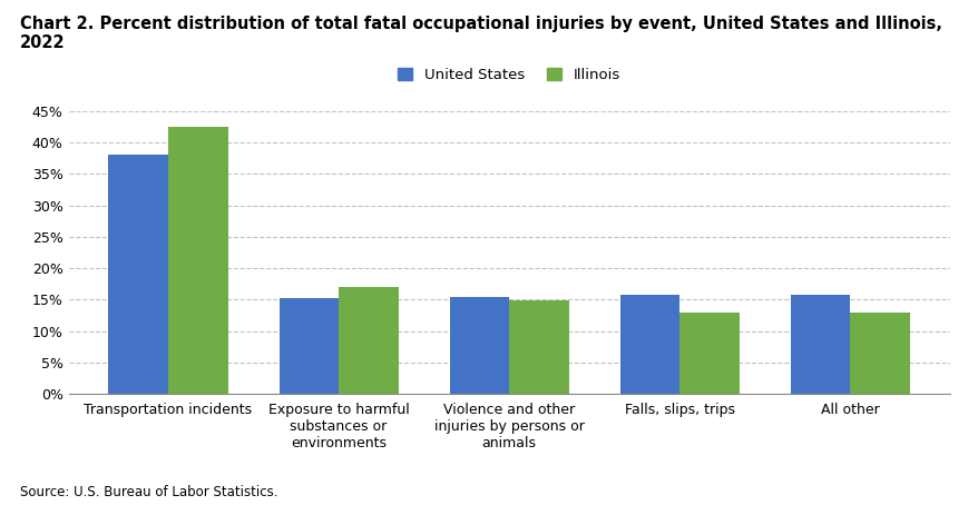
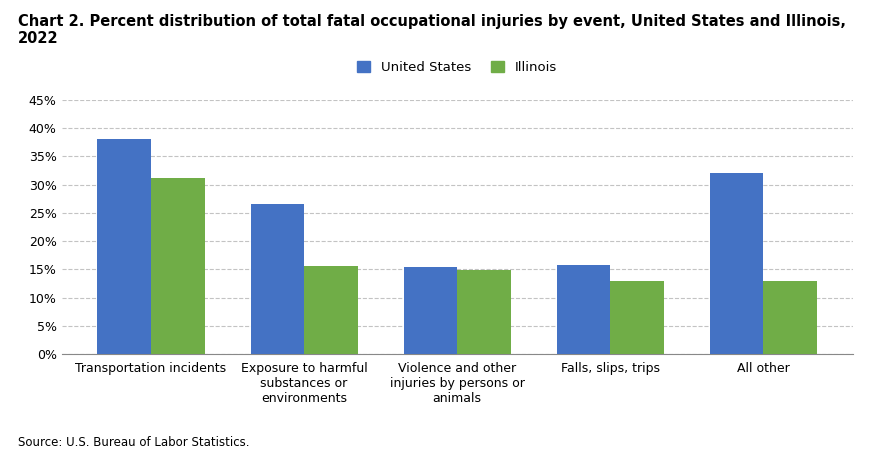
Illinois/Transportation incidents: 42.5% -> 31.2%
United States/Exposure to harmful substances or environments: 15.3% -> 26.6%
Illinois/Exposure to harmful substances or environments: 17.0% -> 15.6%
United States/All other: 15.8% -> 32.0%
